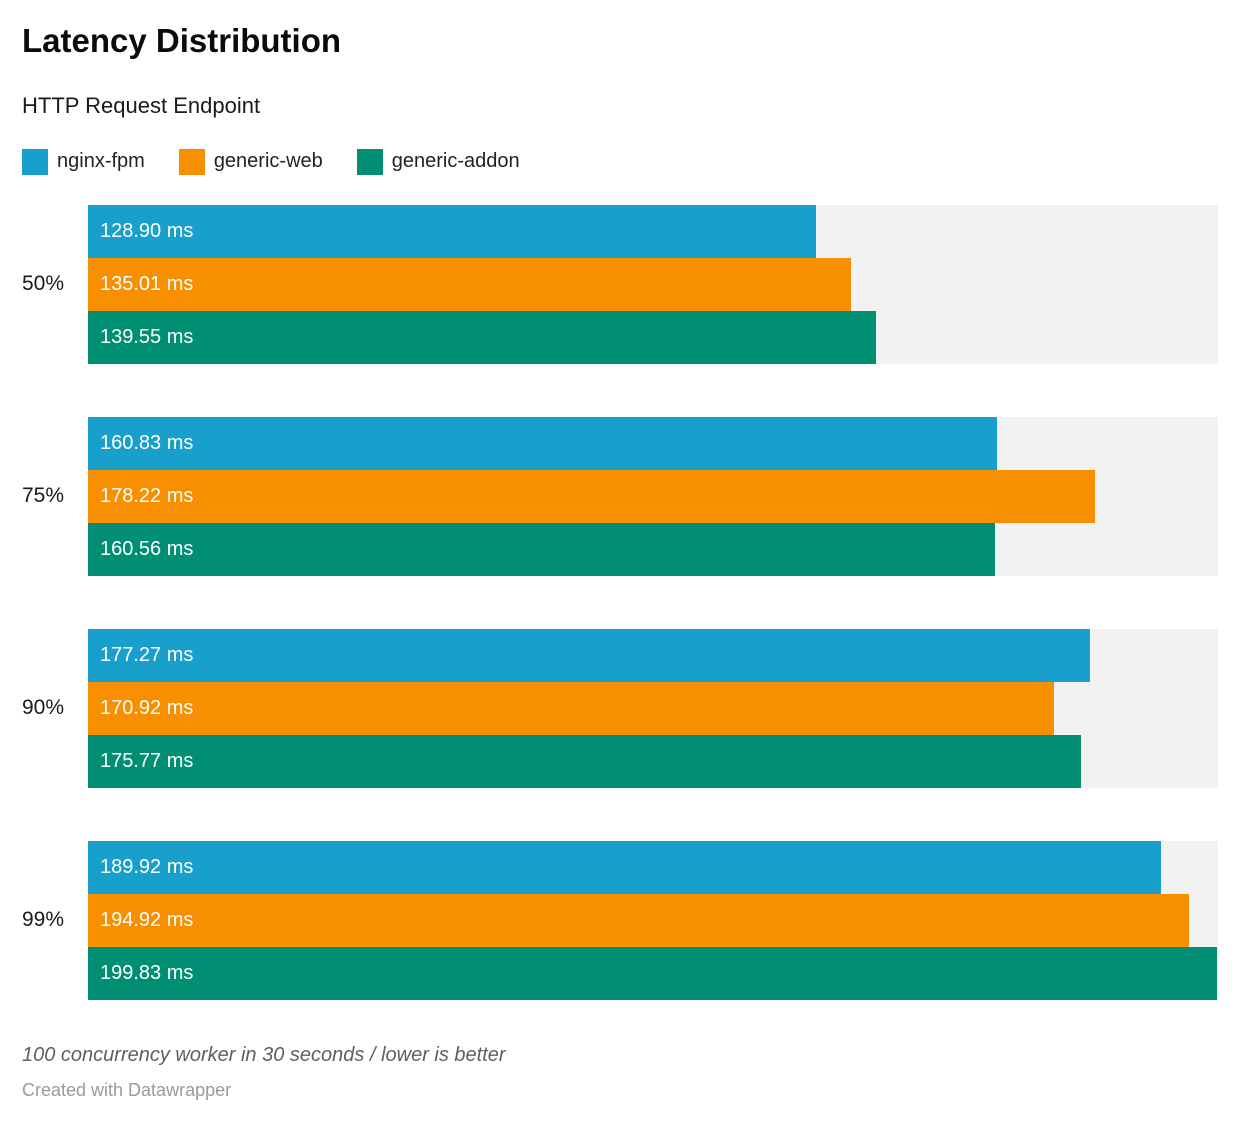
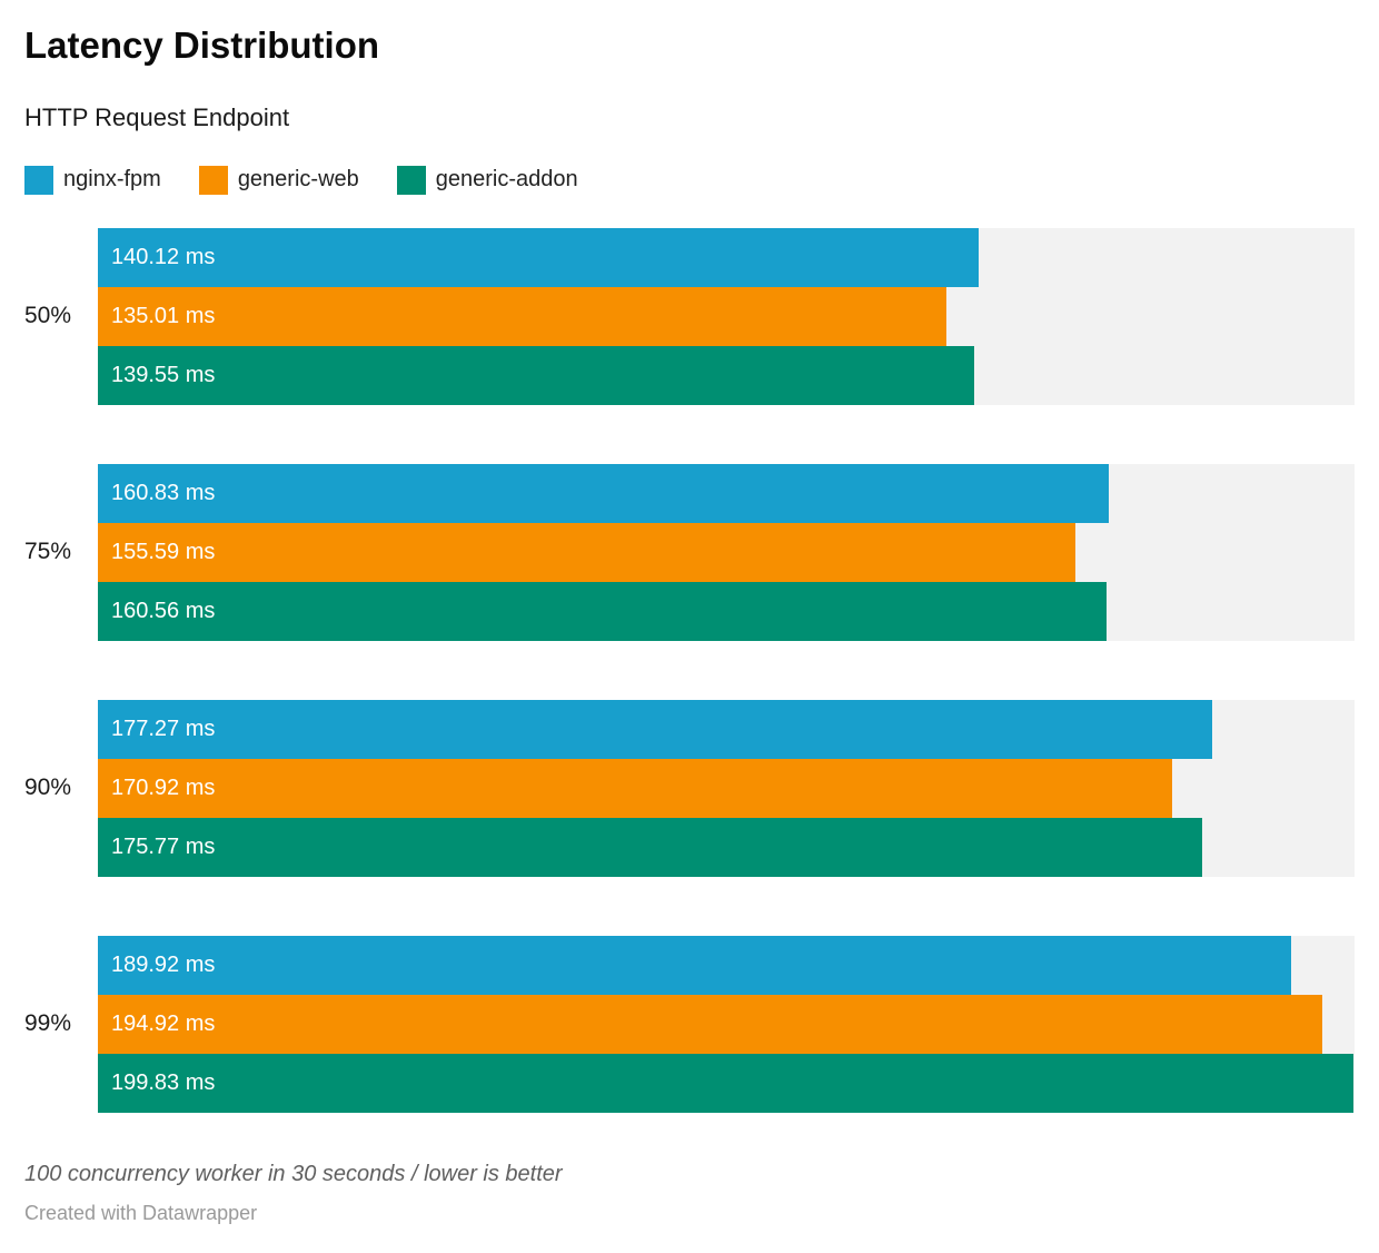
nginx-fpm/50%: 128.90 -> 140.12
generic-web/75%: 178.22 -> 155.59
